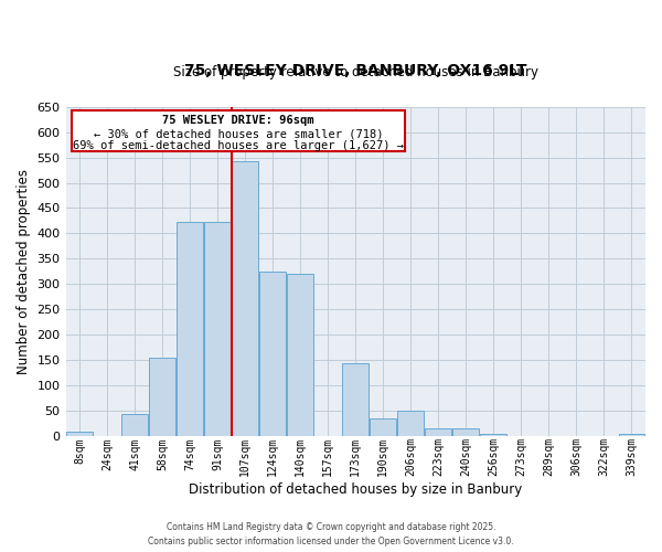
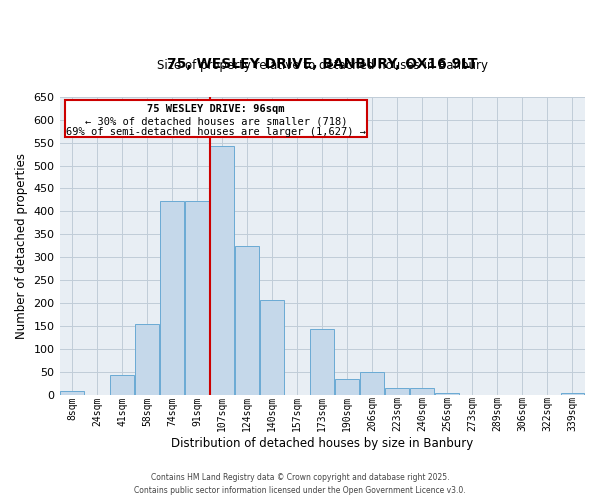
140sqm: 320 -> 206
